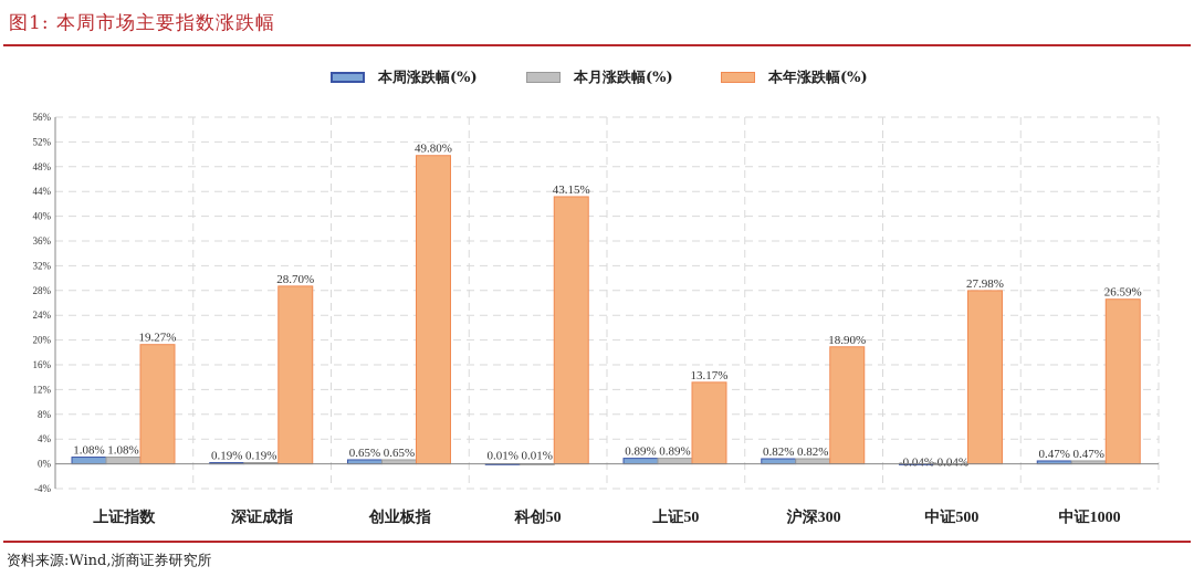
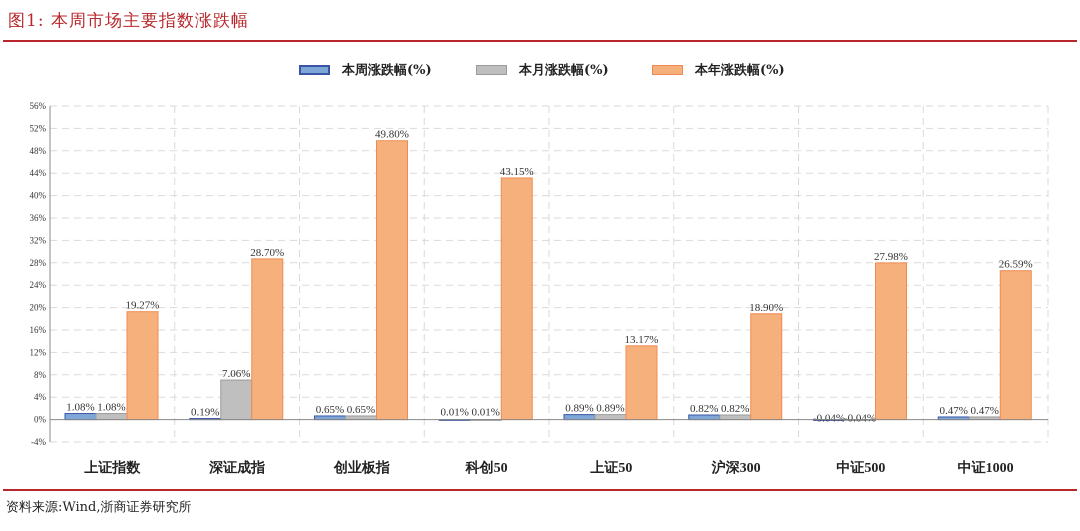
本月涨跌幅(%)/深证成指: 0.19% -> 7.06%
